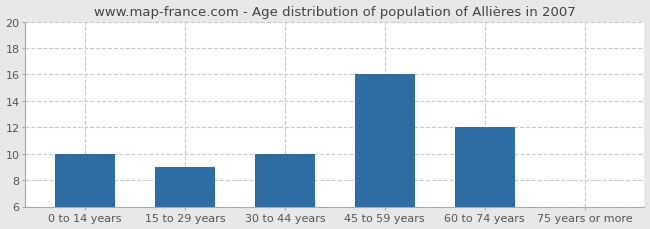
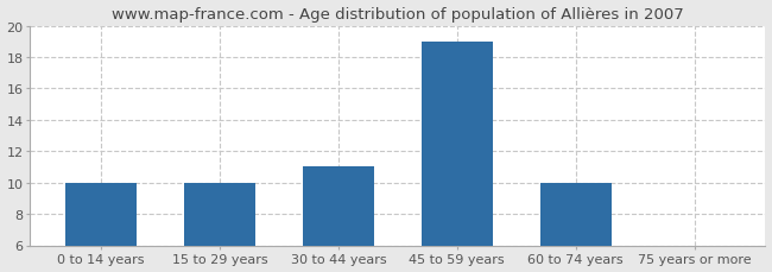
15 to 29 years: 9 -> 10
30 to 44 years: 10 -> 11
45 to 59 years: 16 -> 19
60 to 74 years: 12 -> 10
